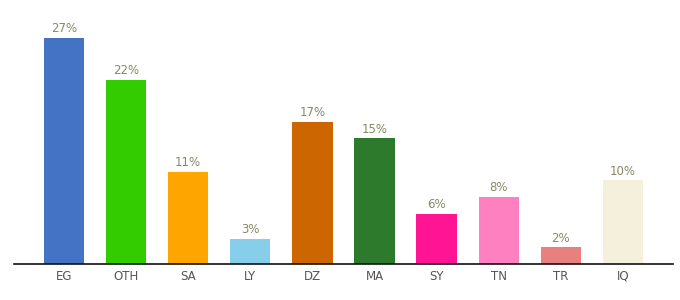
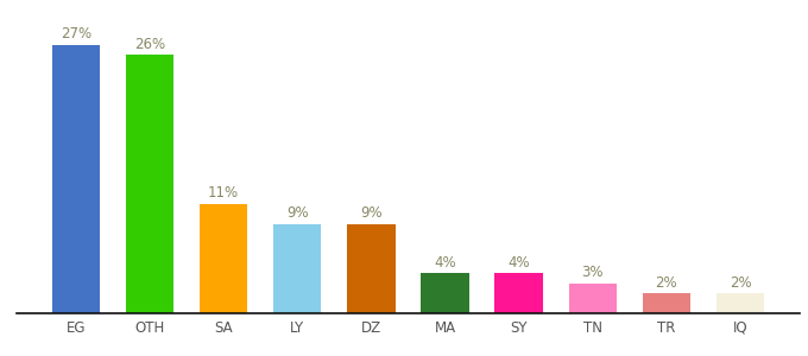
OTH: 22% -> 26%
LY: 3% -> 9%
DZ: 17% -> 9%
MA: 15% -> 4%
SY: 6% -> 4%
TN: 8% -> 3%
IQ: 10% -> 2%
